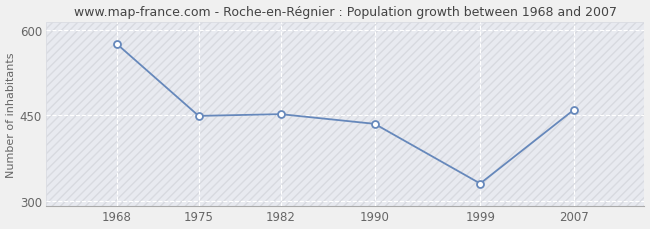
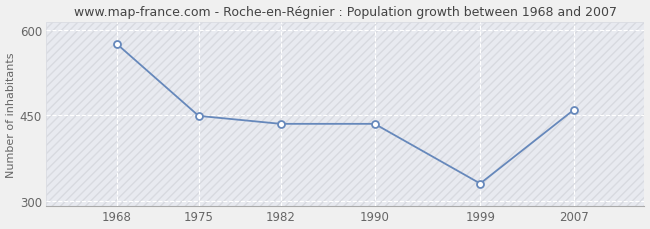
1982: 452 -> 435
